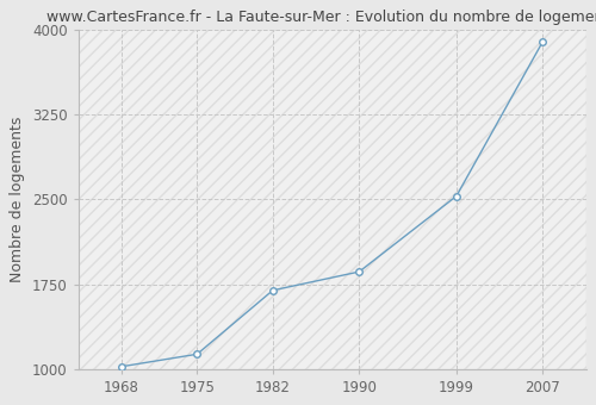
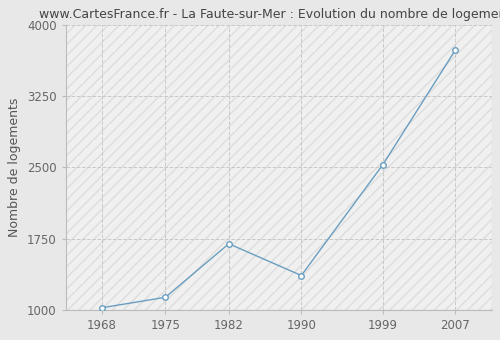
1990: 1860 -> 1360
2007: 3900 -> 3740
